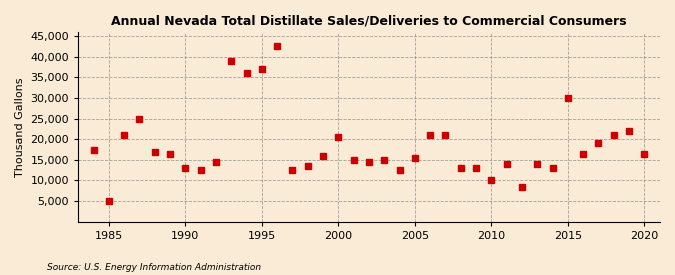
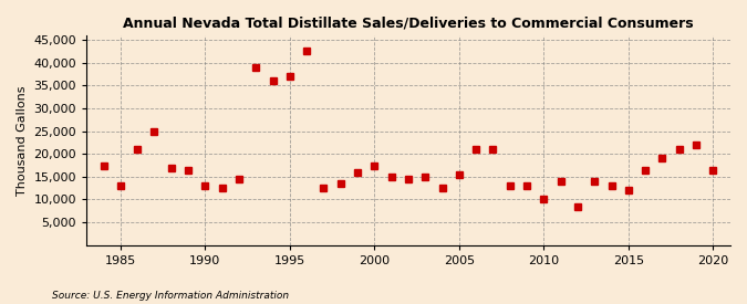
1985: 5,000 -> 13,000
2000: 20,500 -> 17,500
2015: 30,000 -> 12,000
